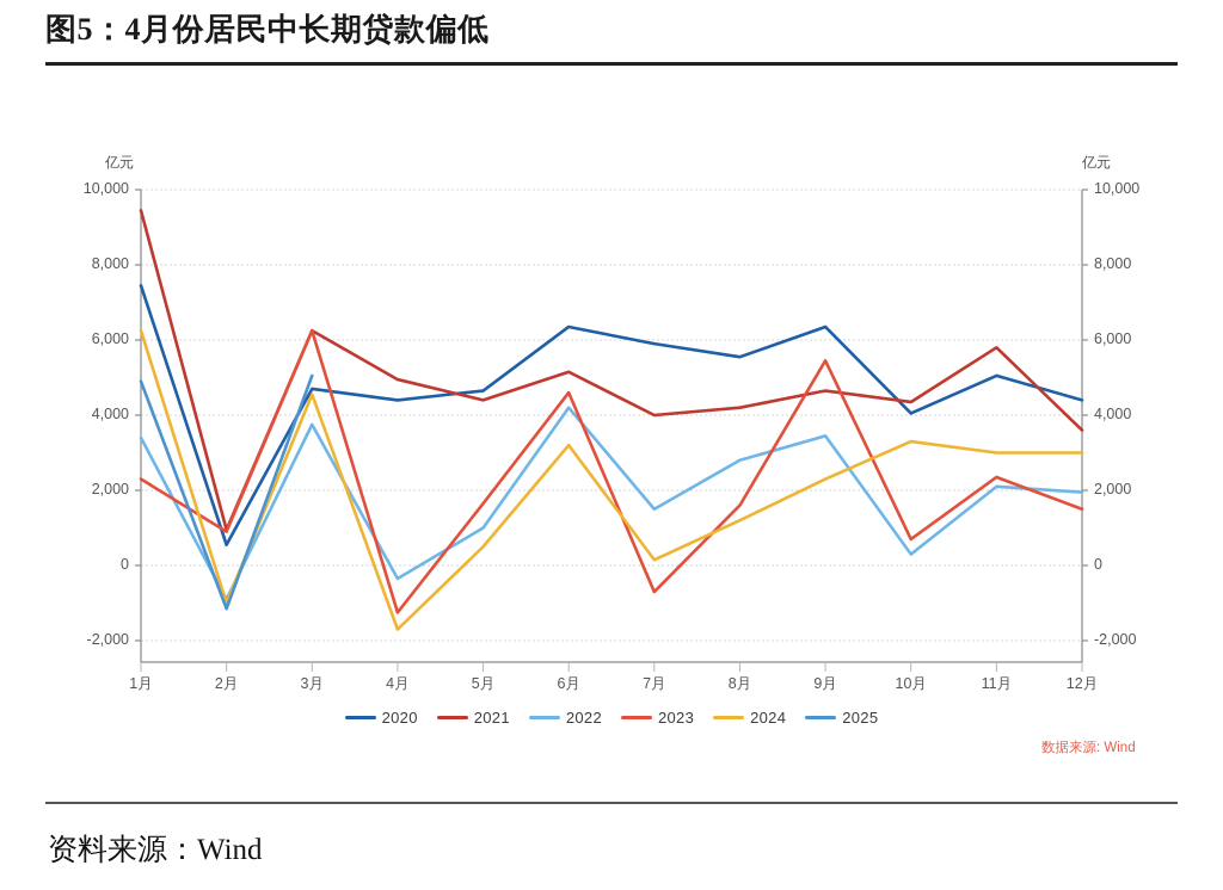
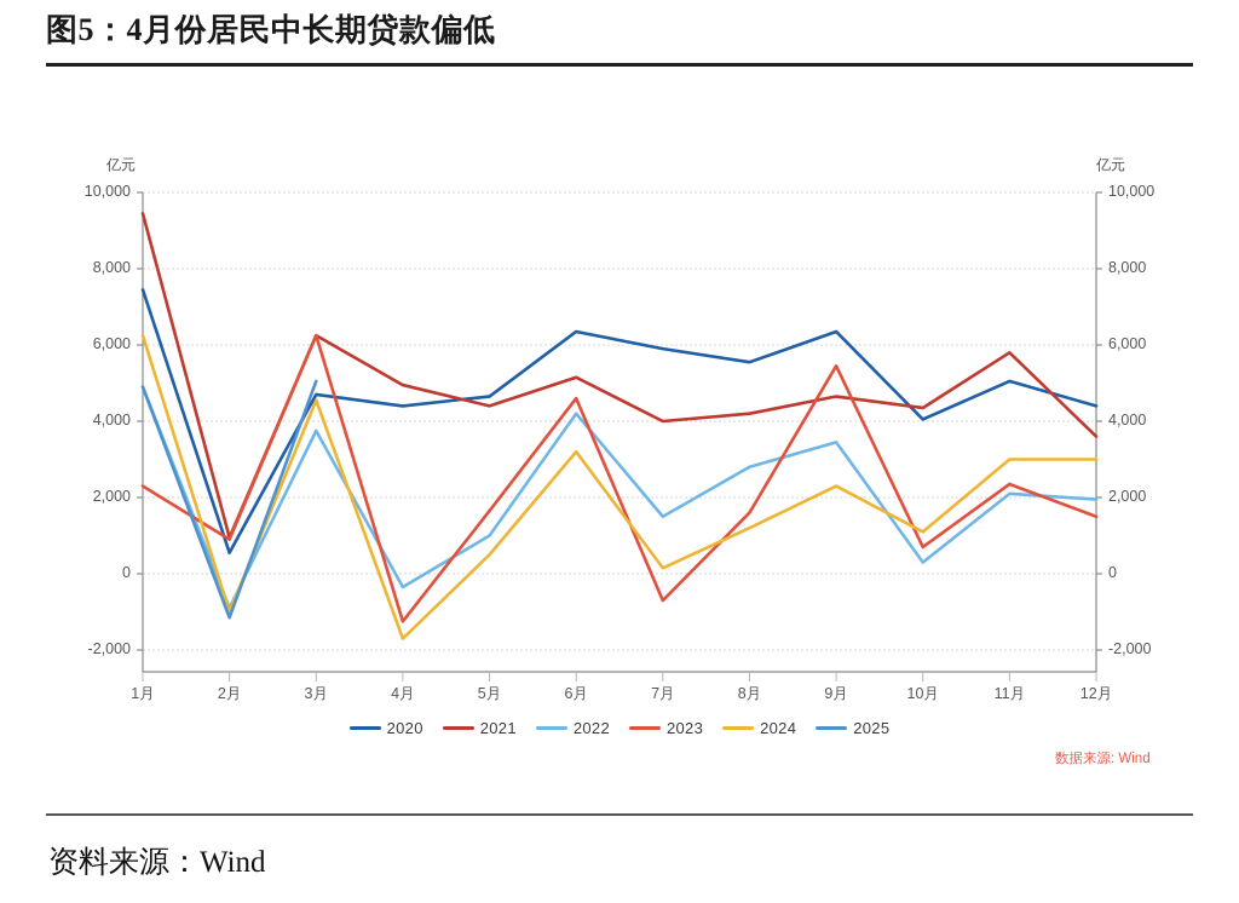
2022/1月: 3400 -> 4900
2024/10月: 3300 -> 1100
